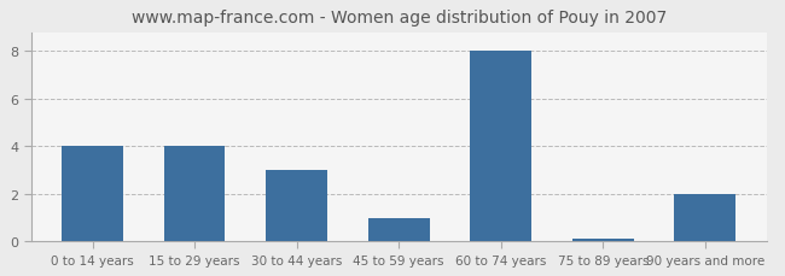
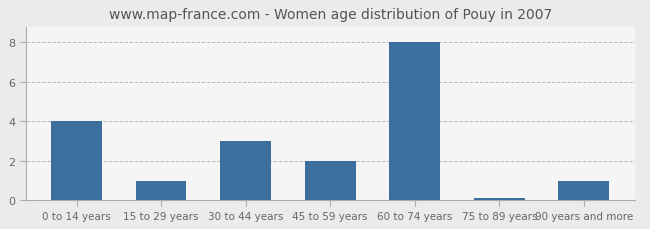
15 to 29 years: 4.0 -> 1.0
45 to 59 years: 1.0 -> 2.0
90 years and more: 2.0 -> 1.0
